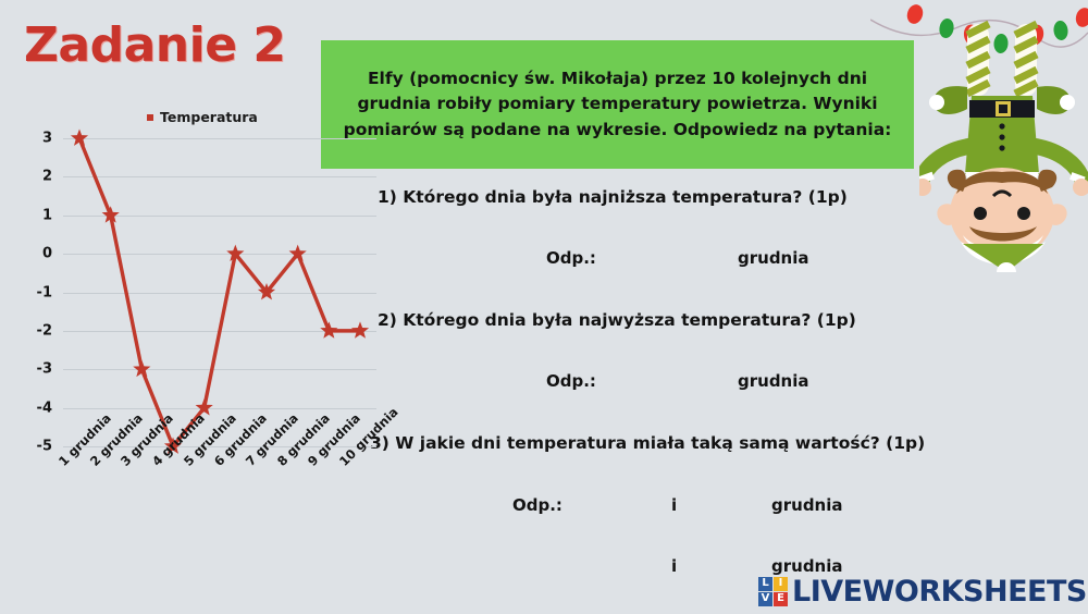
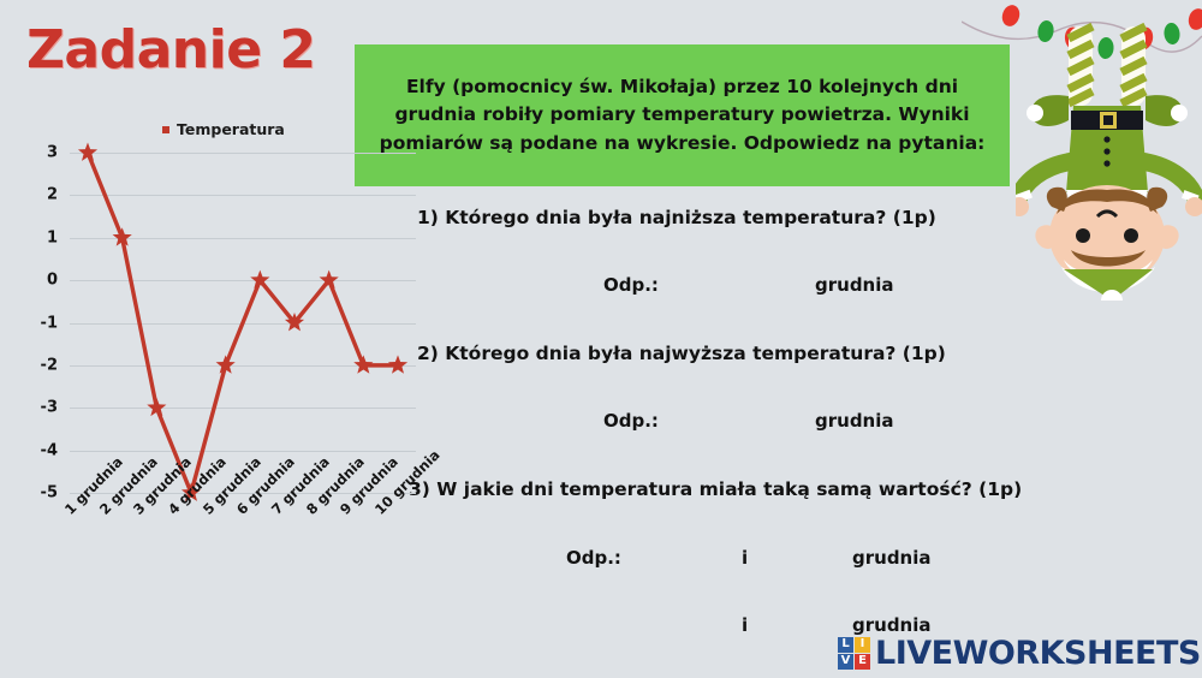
5 grudnia: -4 -> -2
